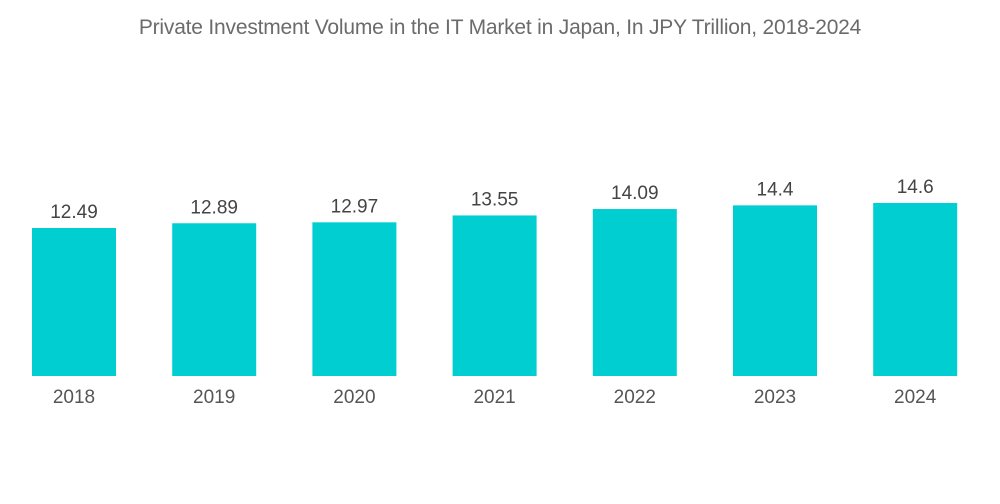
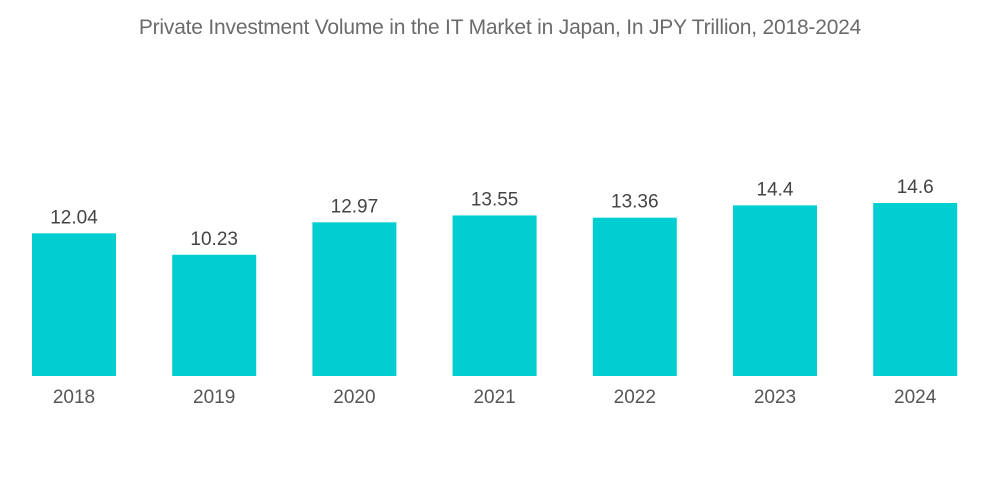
2018: 12.49 -> 12.04
2019: 12.89 -> 10.23
2022: 14.09 -> 13.36
